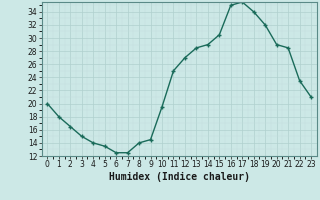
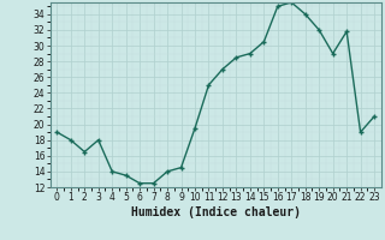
0: 20.0 -> 19.0
3: 15.0 -> 18.0
21: 28.5 -> 31.8
22: 23.5 -> 19.0
